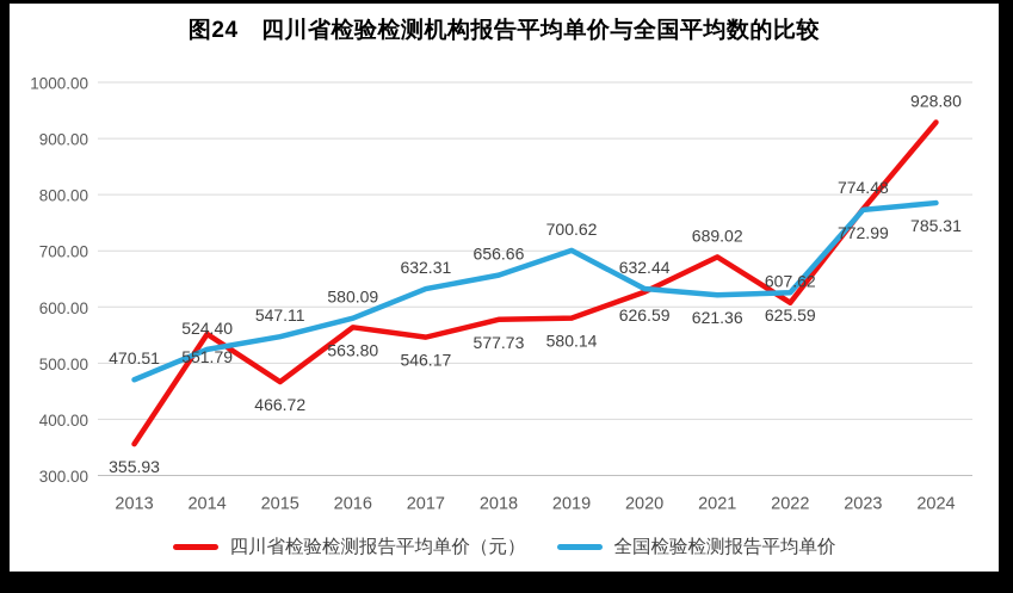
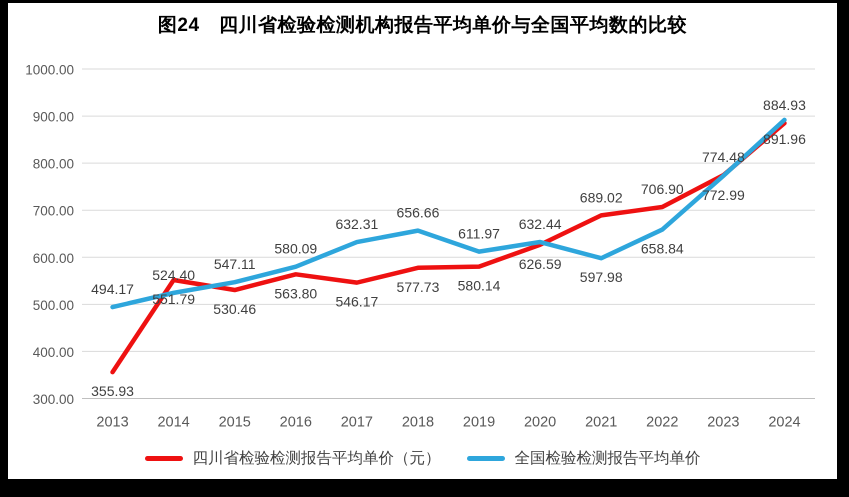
全国检验检测报告平均单价/2013: 470.51 -> 494.17
四川省检验检测报告平均单价（元）/2015: 466.72 -> 530.46
全国检验检测报告平均单价/2019: 700.62 -> 611.97
全国检验检测报告平均单价/2021: 621.36 -> 597.98
四川省检验检测报告平均单价（元）/2022: 607.62 -> 706.90
全国检验检测报告平均单价/2022: 625.59 -> 658.84
四川省检验检测报告平均单价（元）/2024: 928.80 -> 884.93
全国检验检测报告平均单价/2024: 785.31 -> 891.96
